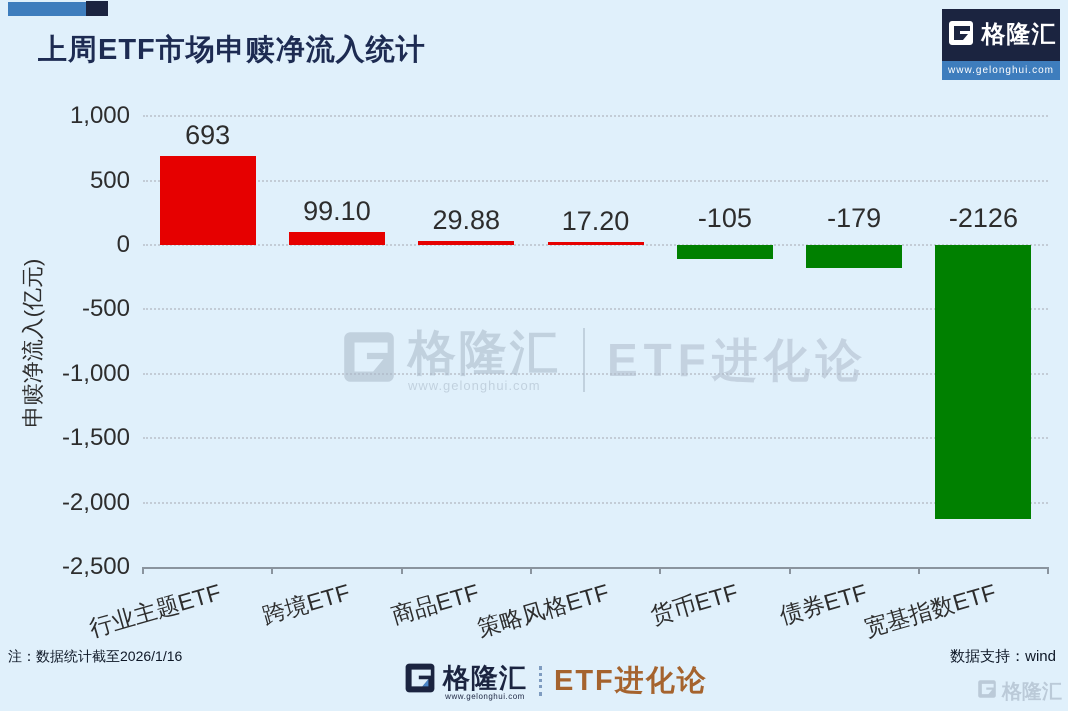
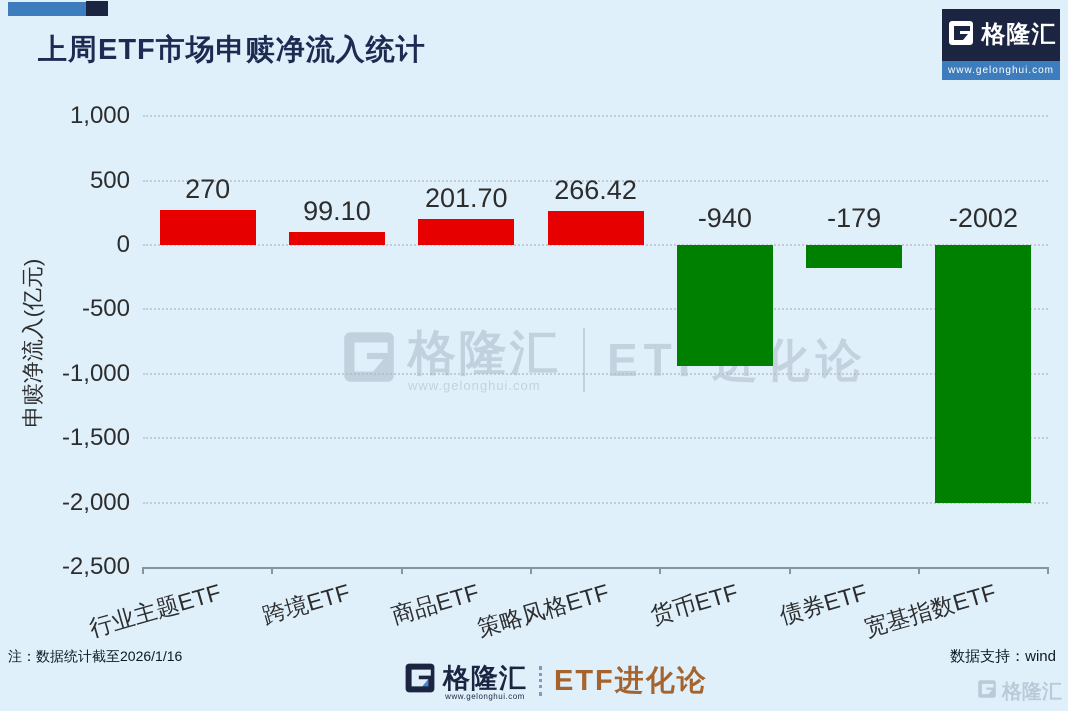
行业主题ETF: 693 -> 270
商品ETF: 29.88 -> 201.70
策略风格ETF: 17.20 -> 266.42
货币ETF: -105 -> -940
宽基指数ETF: -2126 -> -2002
